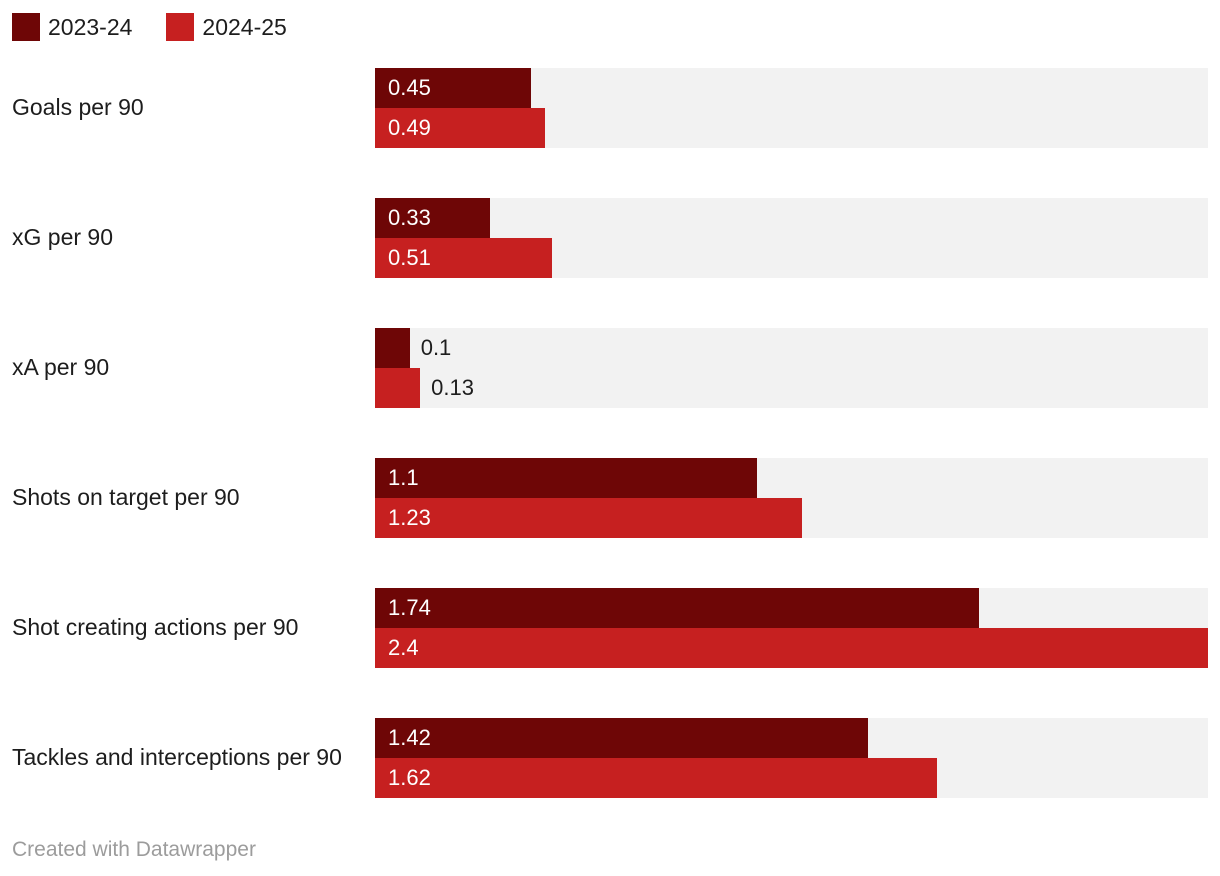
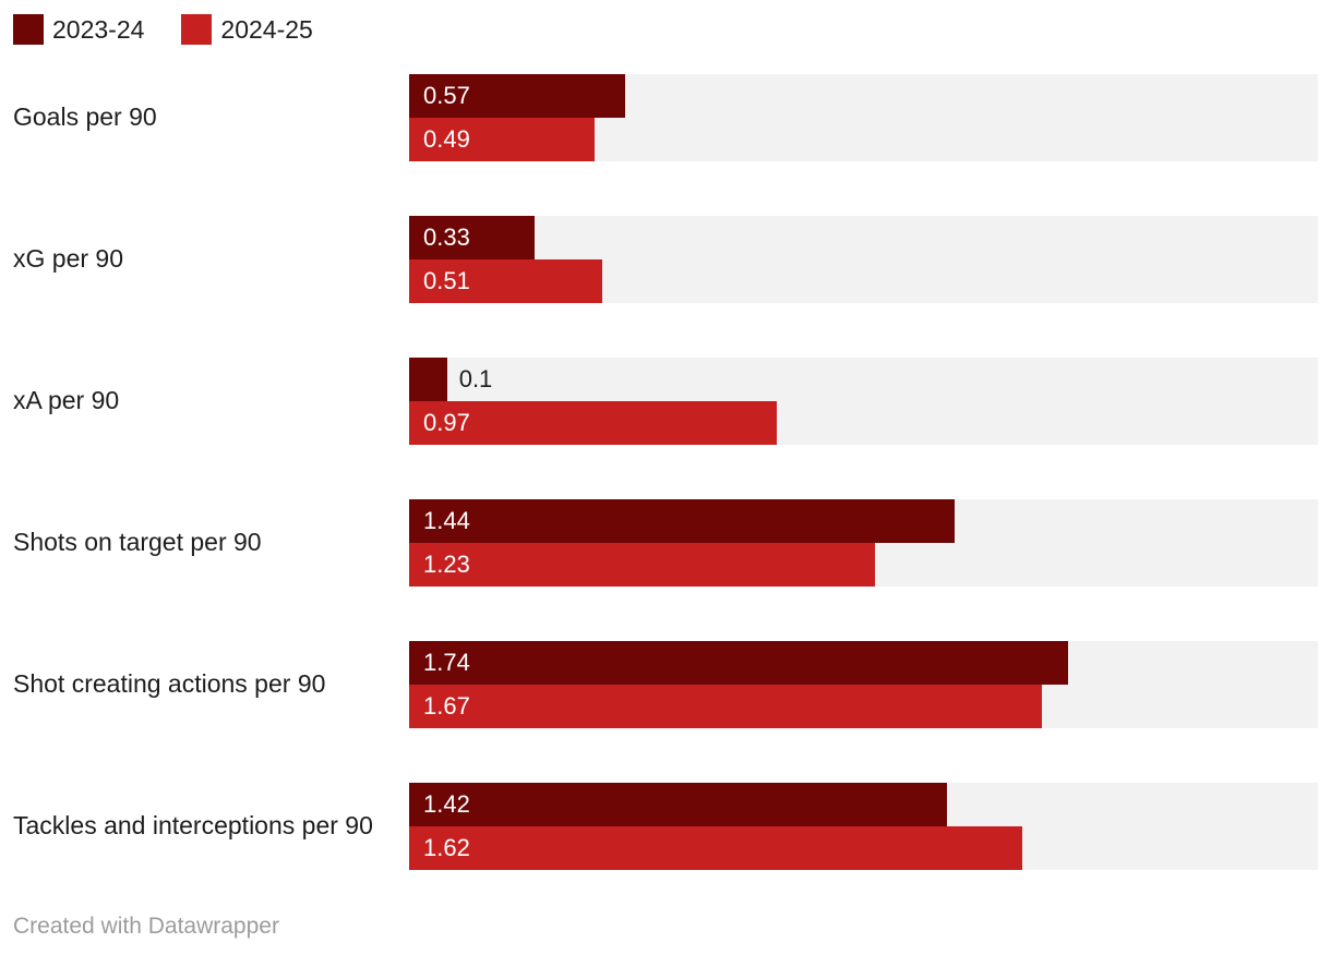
2023-24/Goals per 90: 0.45 -> 0.57
2024-25/xA per 90: 0.13 -> 0.97
2023-24/Shots on target per 90: 1.1 -> 1.44
2024-25/Shot creating actions per 90: 2.4 -> 1.67
